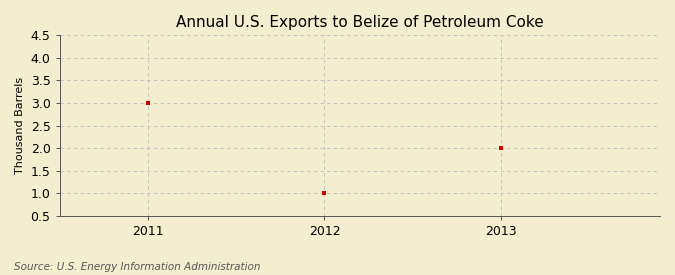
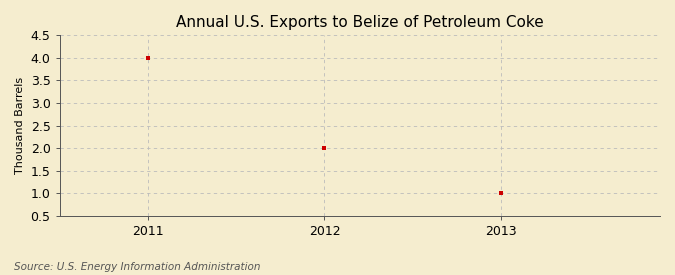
2011: 3 -> 4
2012: 1 -> 2
2013: 2 -> 1
